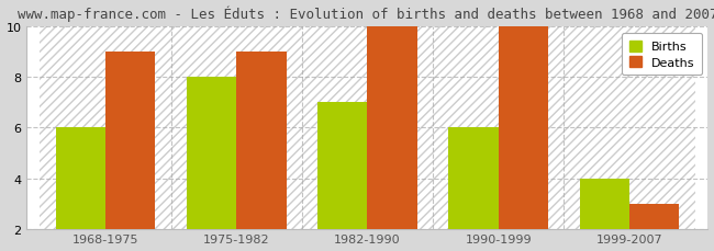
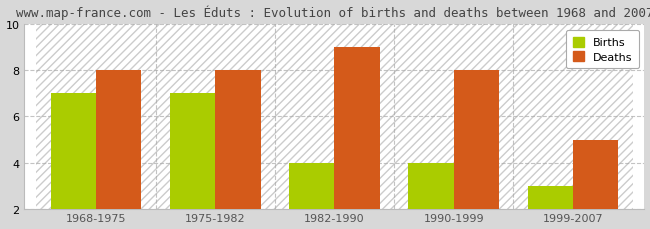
Births/1968-1975: 6 -> 7
Deaths/1968-1975: 9 -> 8
Births/1975-1982: 8 -> 7
Deaths/1975-1982: 9 -> 8
Births/1982-1990: 7 -> 4
Deaths/1982-1990: 10 -> 9
Births/1990-1999: 6 -> 4
Deaths/1990-1999: 10 -> 8
Births/1999-2007: 4 -> 3
Deaths/1999-2007: 3 -> 5
